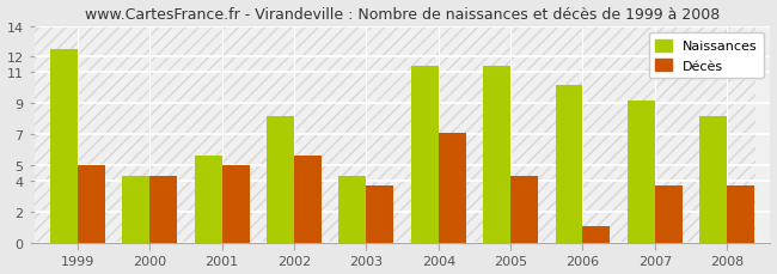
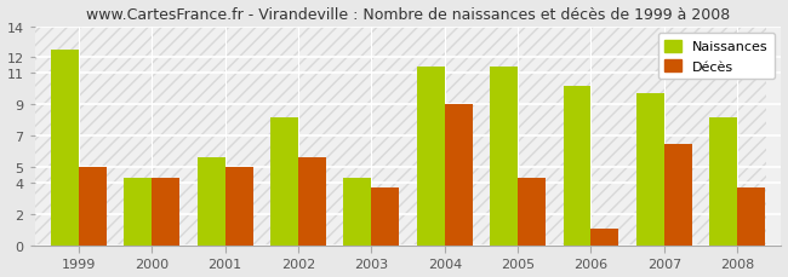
Décès/2004: 7.1 -> 9.0
Naissances/2007: 9.2 -> 9.7
Décès/2007: 3.7 -> 6.5
